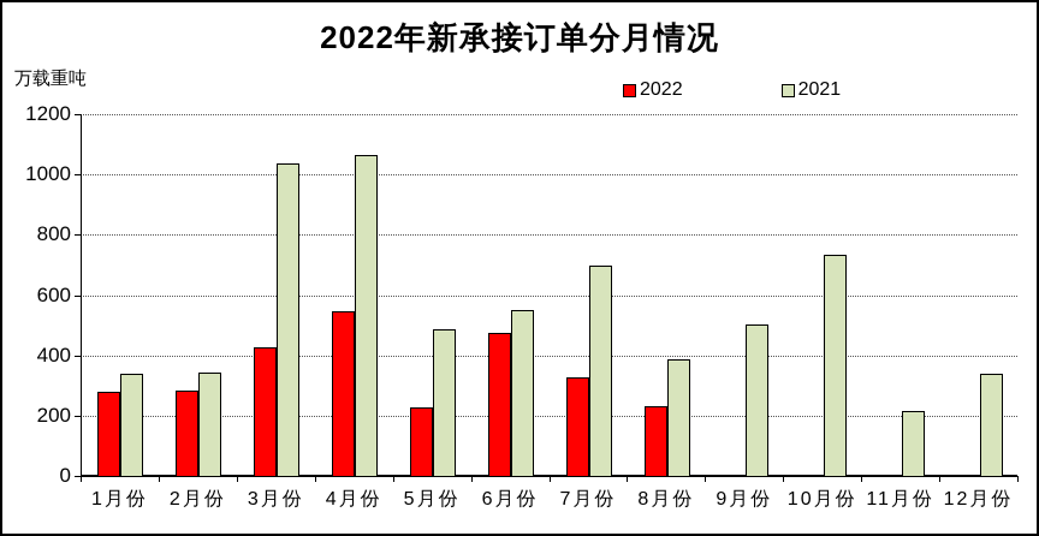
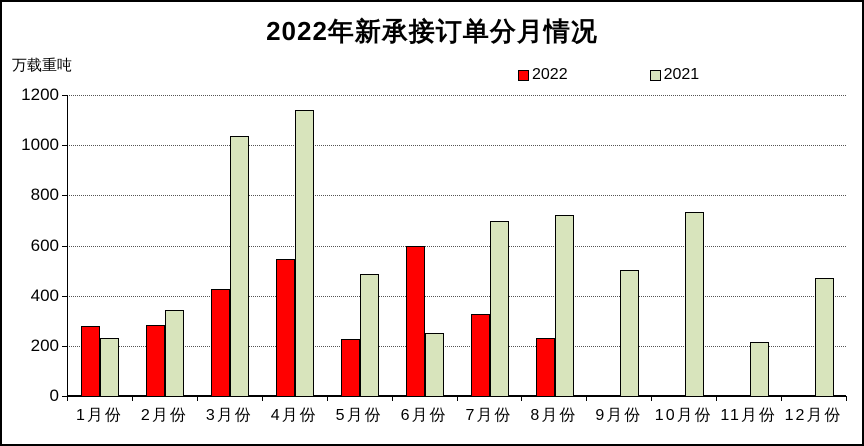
2021/1月份: 340 -> 230
2021/4月份: 1070 -> 1140
2022/6月份: 480 -> 600
2021/6月份: 550 -> 250
2021/8月份: 390 -> 720
2021/12月份: 340 -> 470
